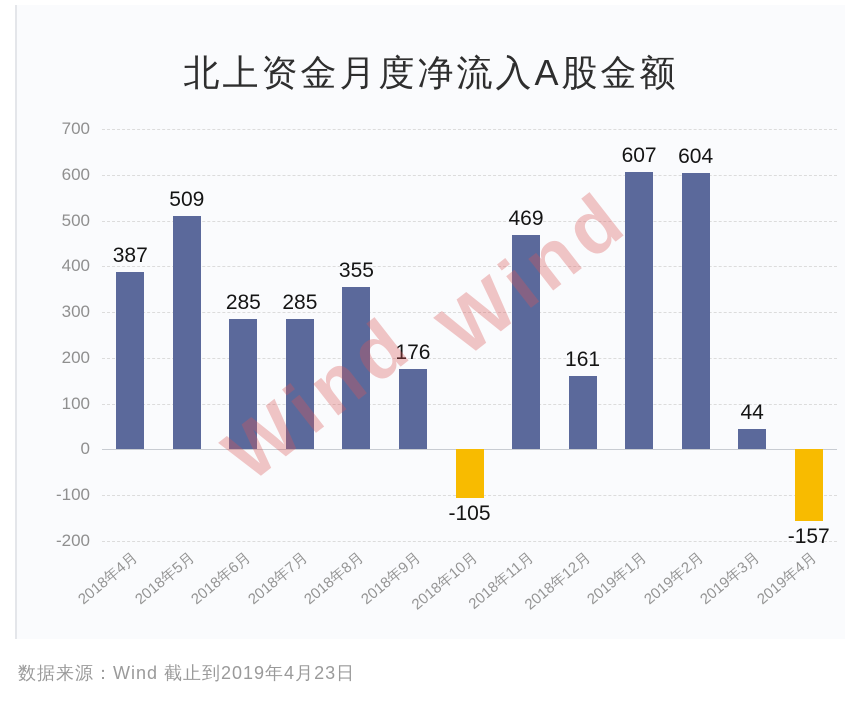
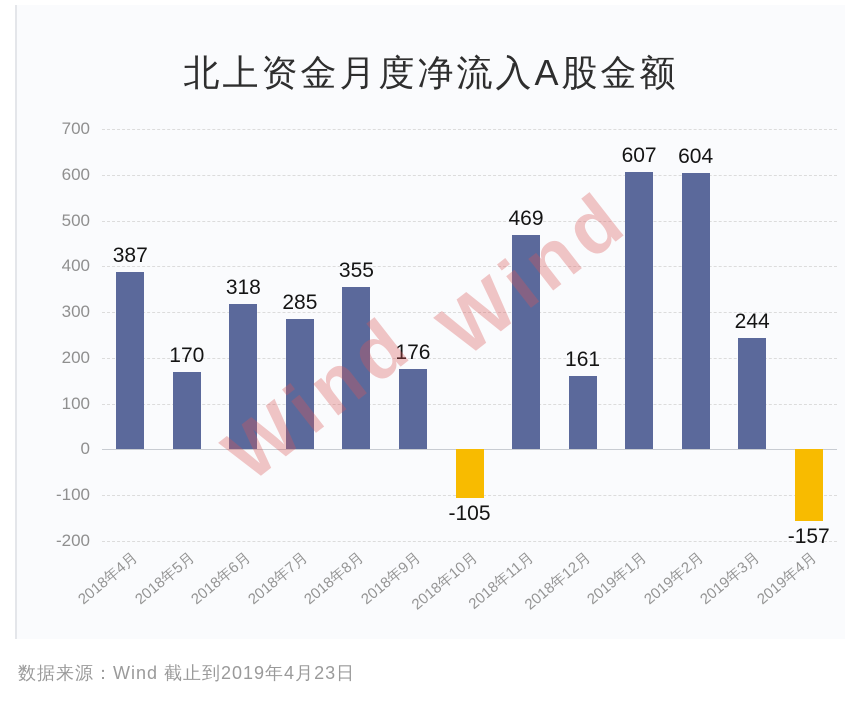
2018年5月: 509 -> 170
2018年6月: 285 -> 318
2019年3月: 44 -> 244
